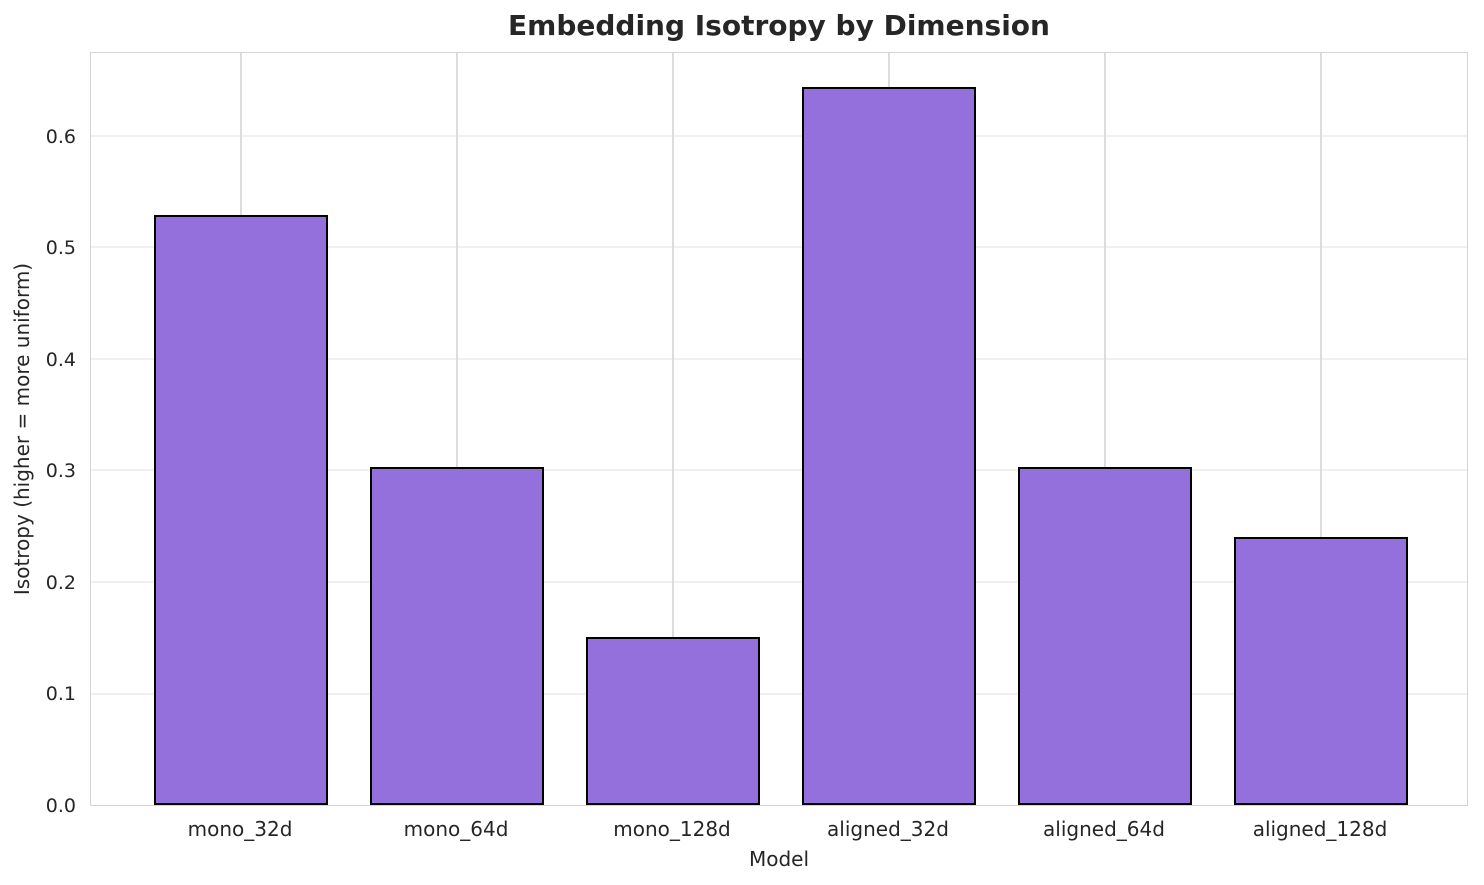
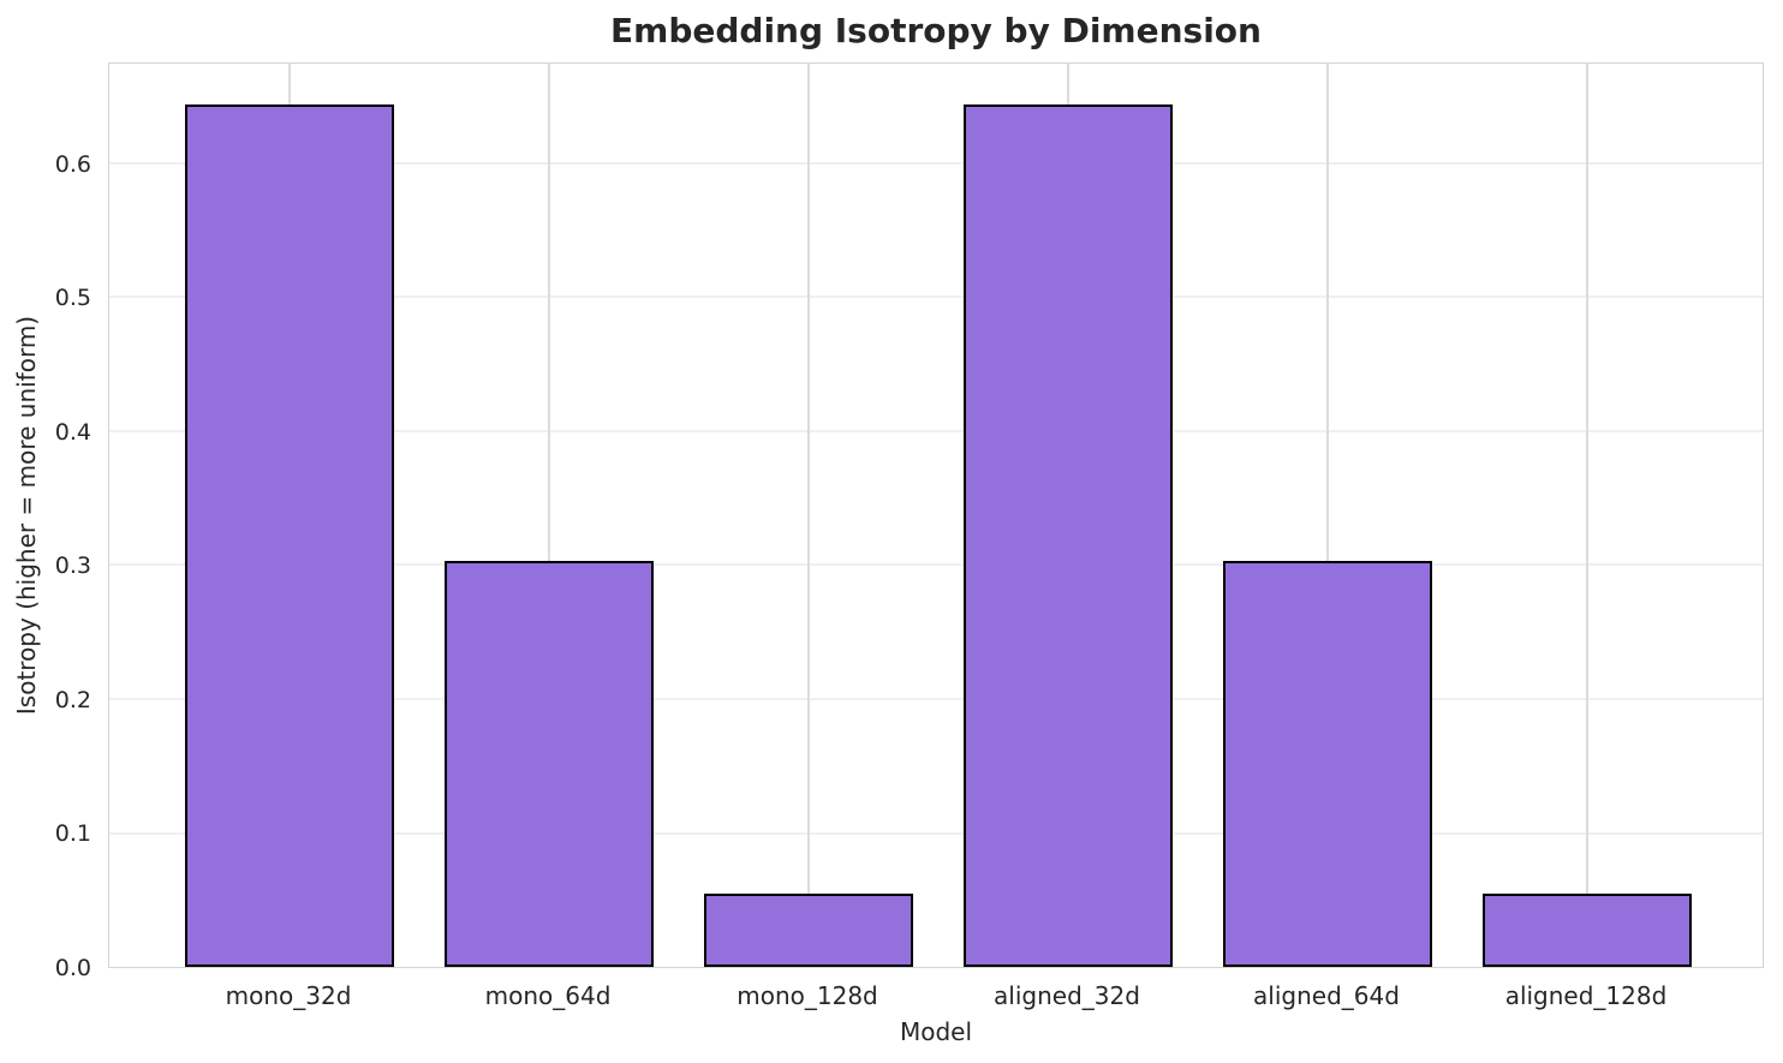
mono_32d: 0.529 -> 0.644
mono_128d: 0.151 -> 0.055
aligned_128d: 0.240 -> 0.055
